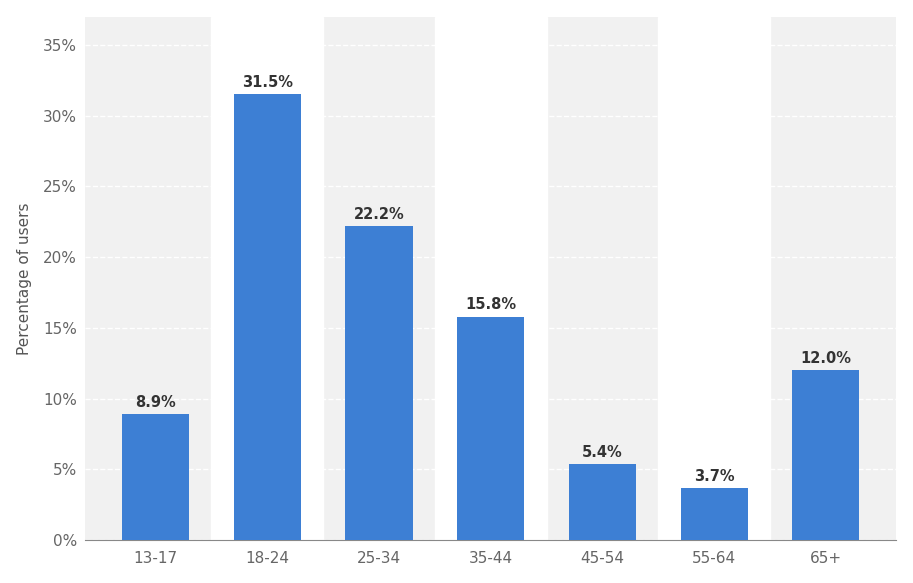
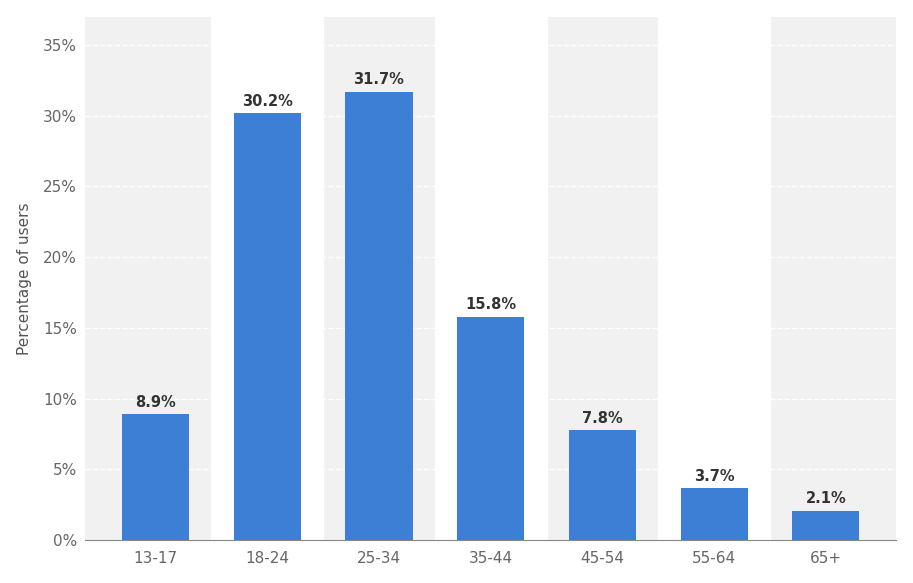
18-24: 31.5% -> 30.2%
25-34: 22.2% -> 31.7%
45-54: 5.4% -> 7.8%
65+: 12.0% -> 2.1%
